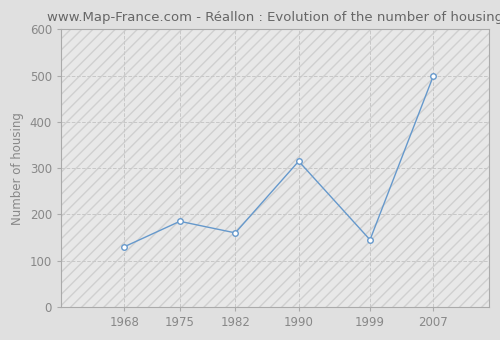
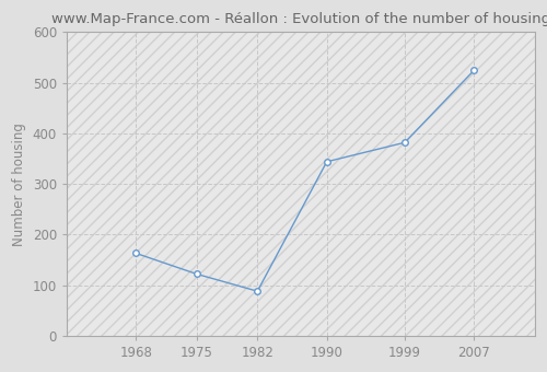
1968: 130 -> 163
1975: 185 -> 122
1982: 160 -> 88
1990: 315 -> 344
1999: 145 -> 382
2007: 500 -> 525
